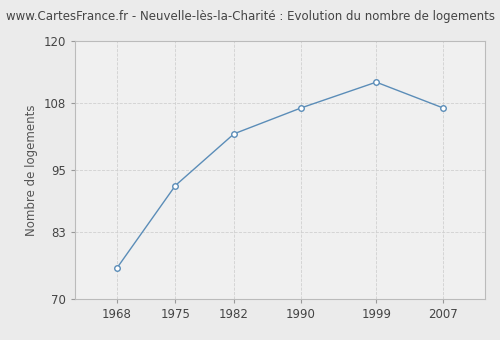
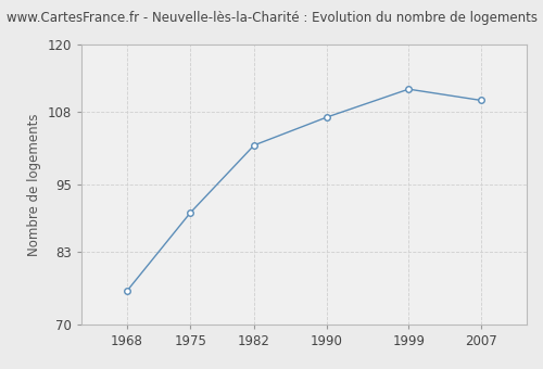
1975: 92 -> 90
2007: 107 -> 110
